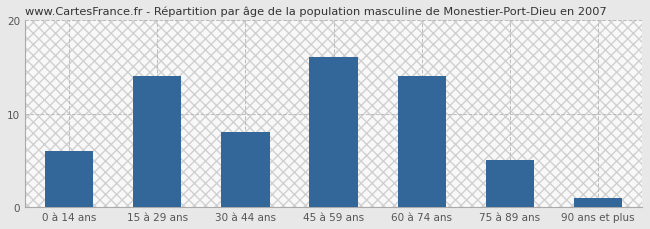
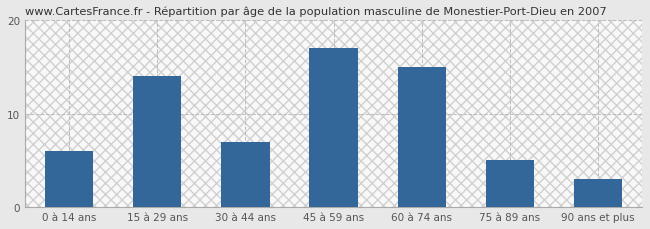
30 à 44 ans: 8 -> 7
45 à 59 ans: 16 -> 17
60 à 74 ans: 14 -> 15
90 ans et plus: 1 -> 3
